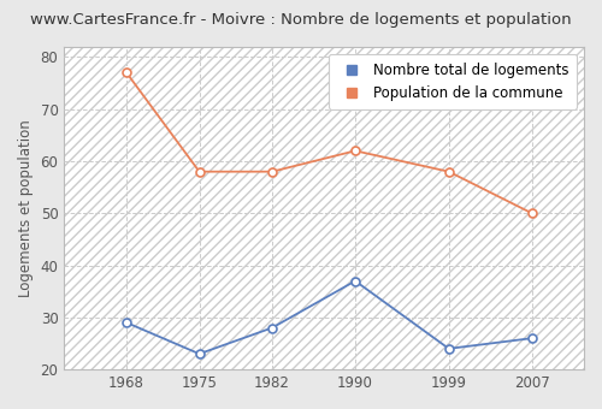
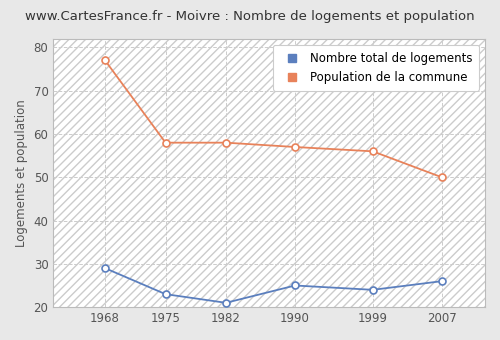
Nombre total de logements/1982: 28 -> 21
Nombre total de logements/1990: 37 -> 25
Population de la commune/1990: 62 -> 57
Population de la commune/1999: 58 -> 56
